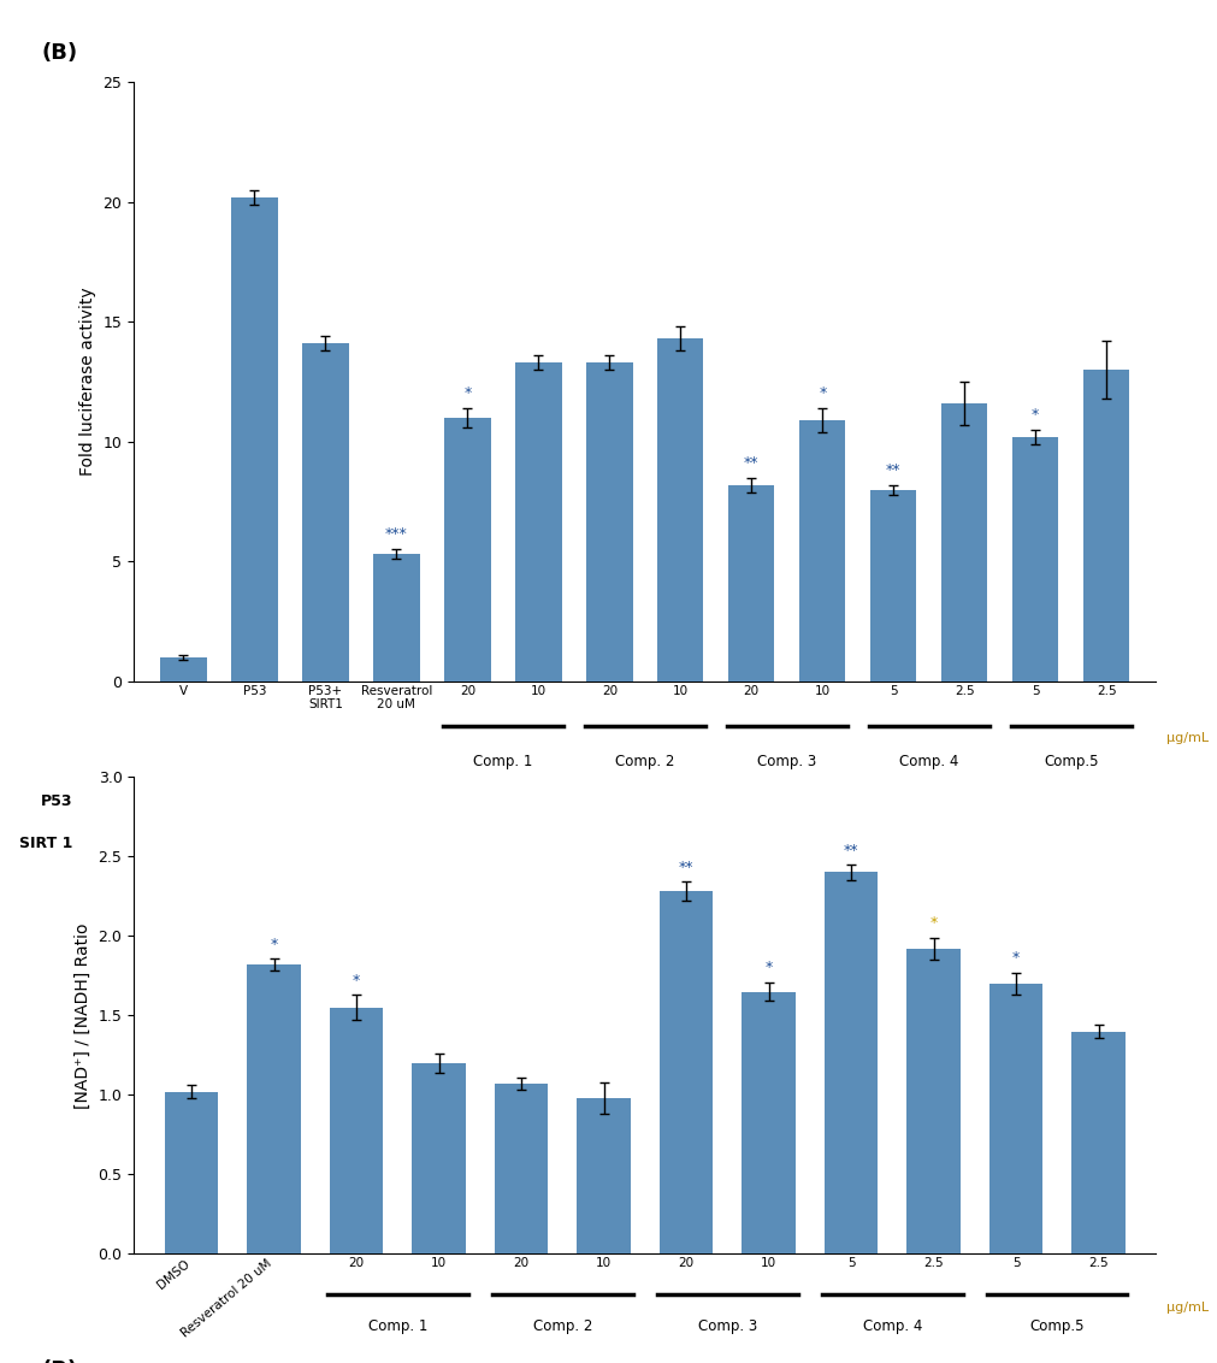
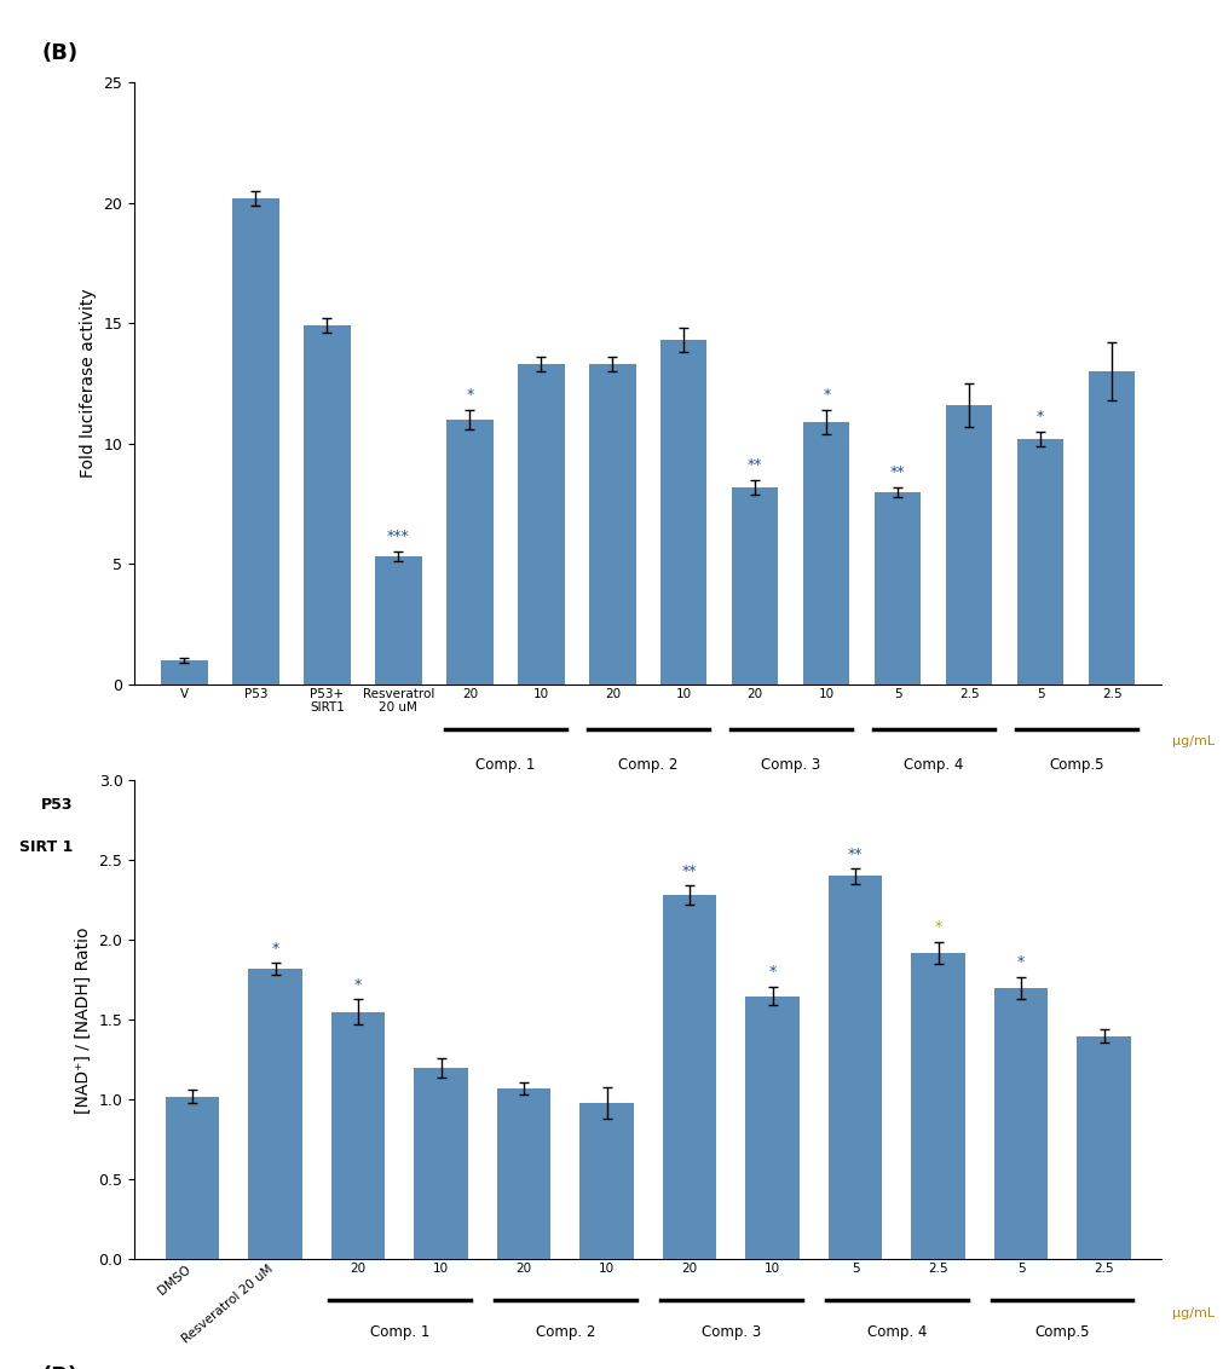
P53+ SIRT1: 14.1 -> 14.9
